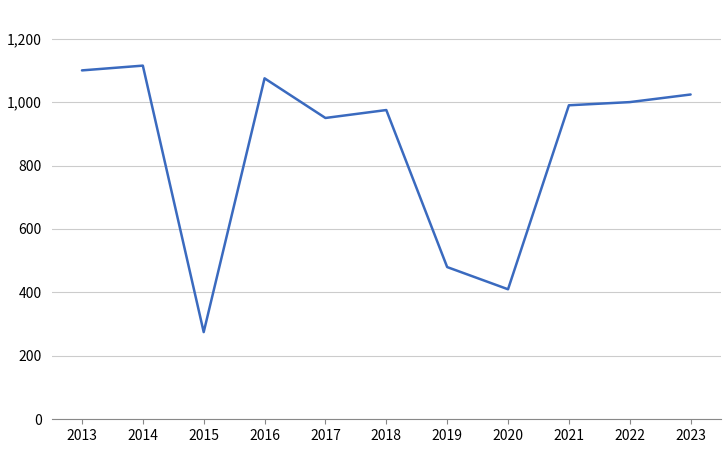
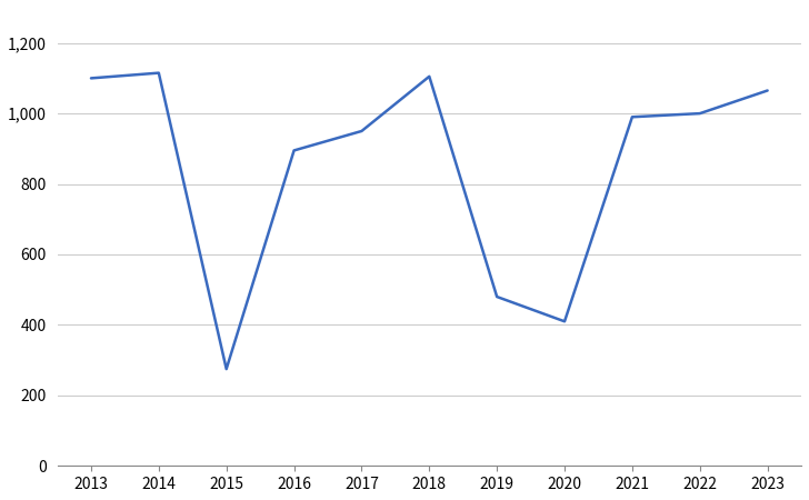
2016: 1,075 -> 895
2018: 975 -> 1,105
2023: 1,024 -> 1,065
